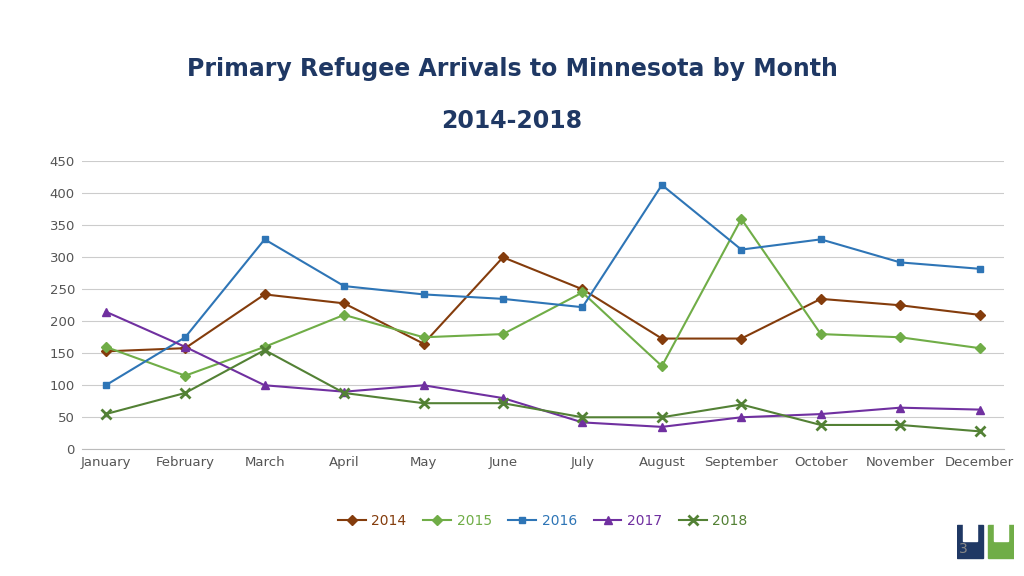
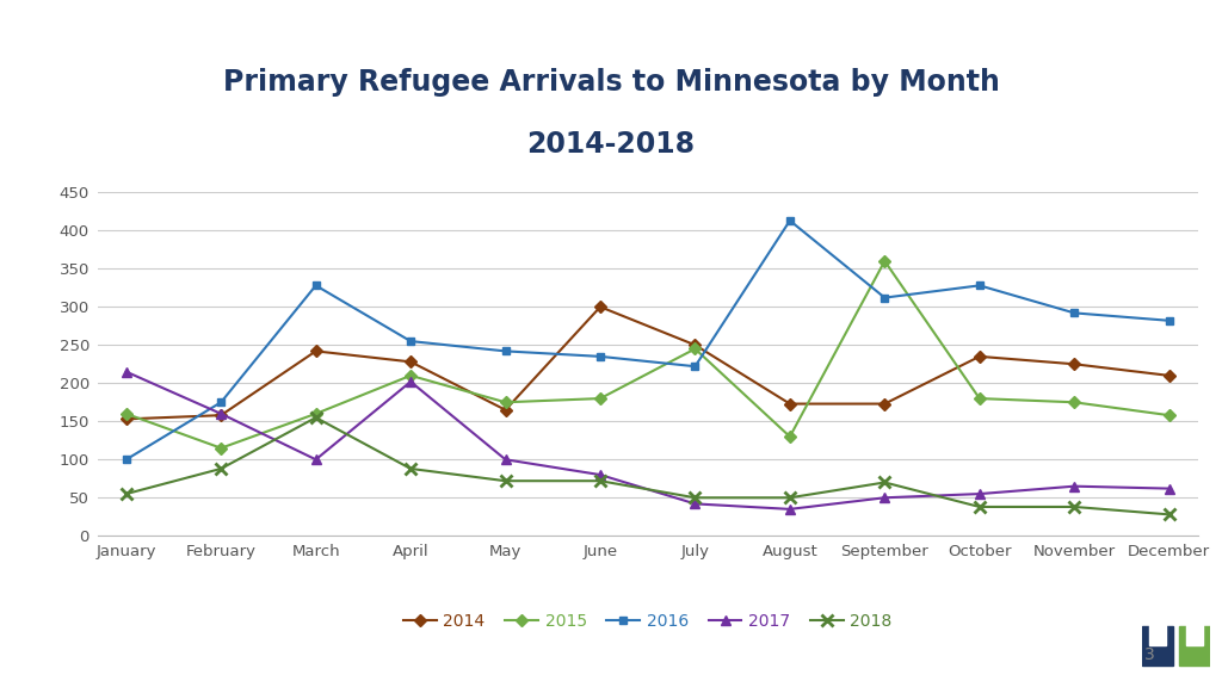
2017/April: 90 -> 202
